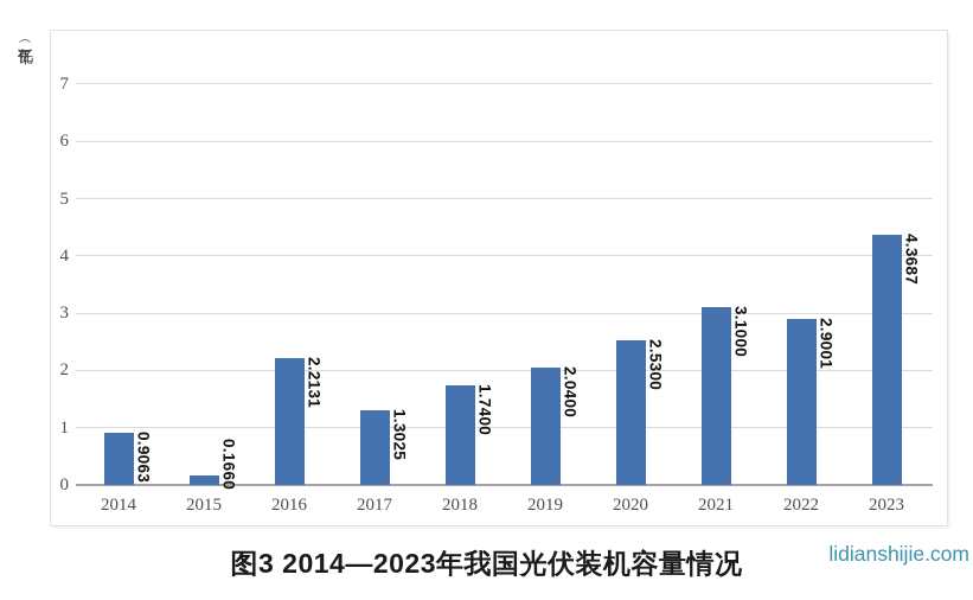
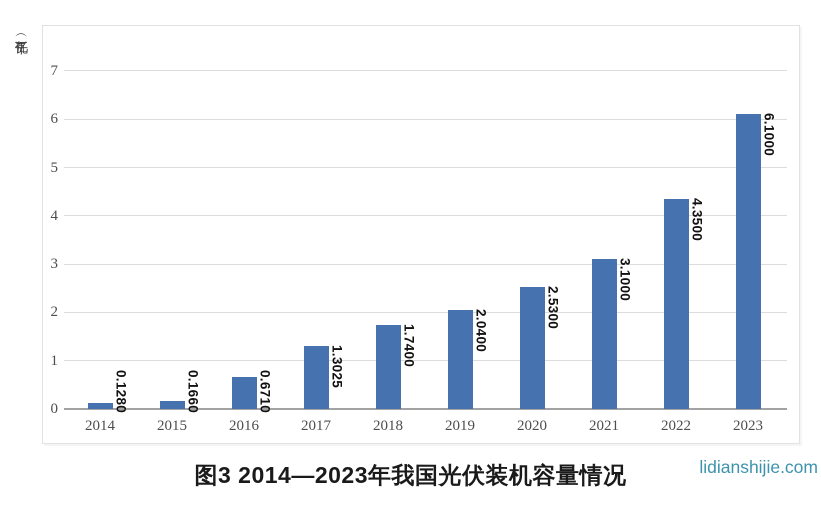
2014: 0.9063 -> 0.1280
2016: 2.2131 -> 0.6710
2022: 2.9001 -> 4.3500
2023: 4.3687 -> 6.1000
